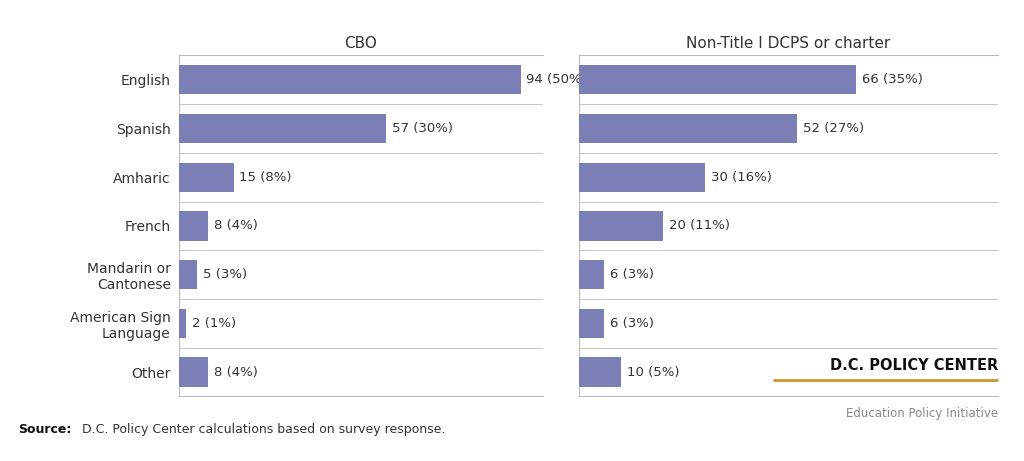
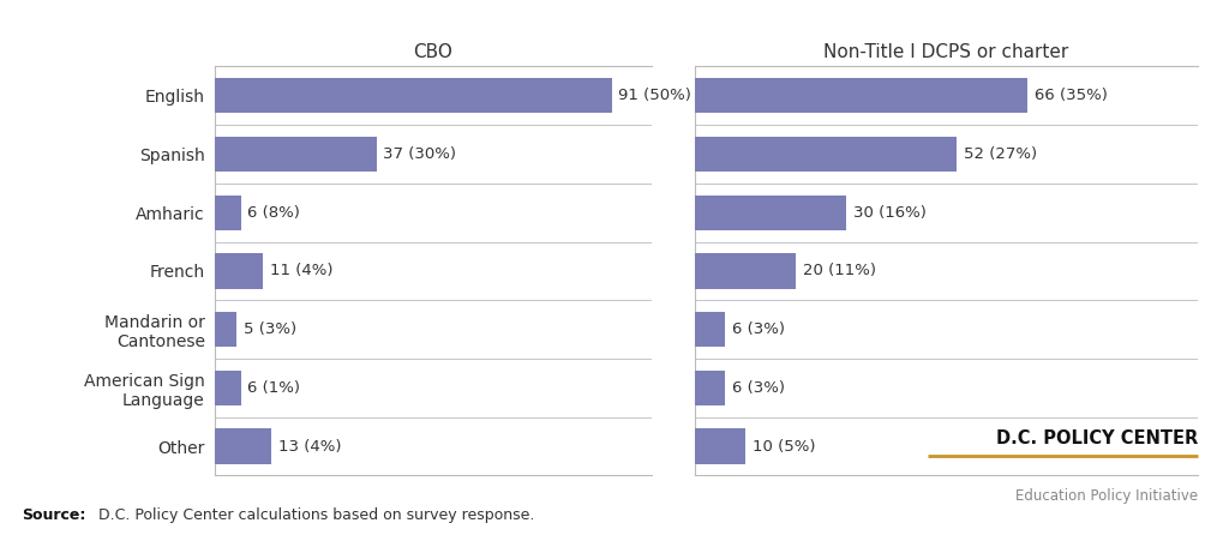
CBO/English: 94 -> 91
CBO/Spanish: 57 -> 37
CBO/Amharic: 15 -> 6
CBO/French: 8 -> 11
CBO/American Sign Language: 2 -> 6
CBO/Other: 8 -> 13
